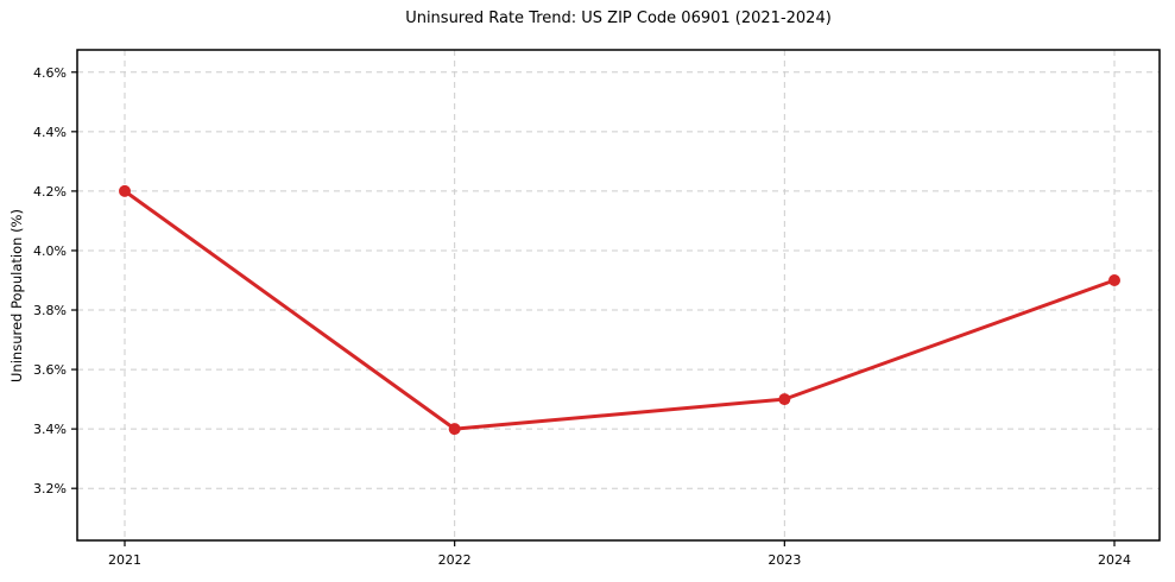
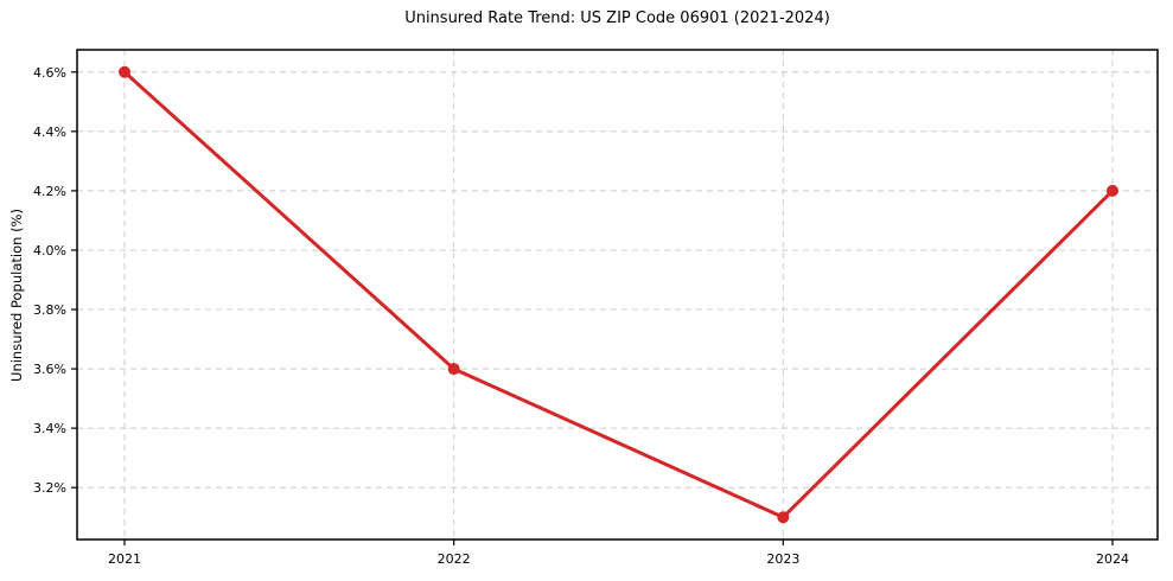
2021: 4.2% -> 4.6%
2022: 3.4% -> 3.6%
2023: 3.5% -> 3.1%
2024: 3.9% -> 4.2%
